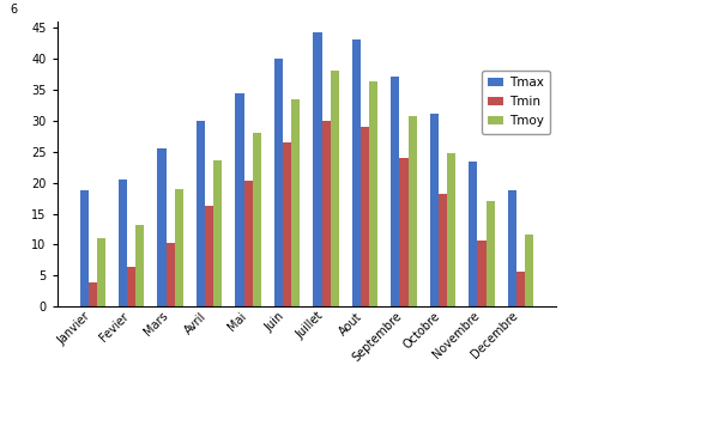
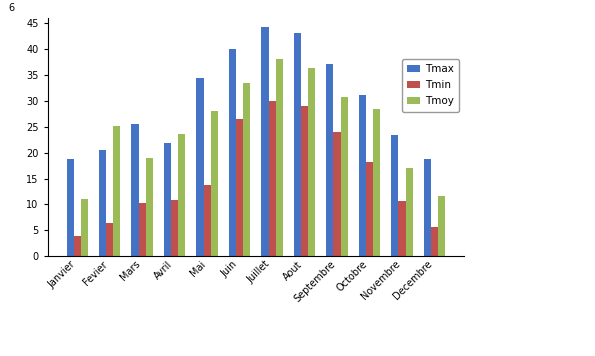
Tmoy/Fevier: 13.1 -> 25.2
Tmax/Avril: 30.0 -> 21.8
Tmin/Avril: 16.2 -> 10.8
Tmin/Mai: 20.4 -> 13.8
Tmoy/Octobre: 24.8 -> 28.4
